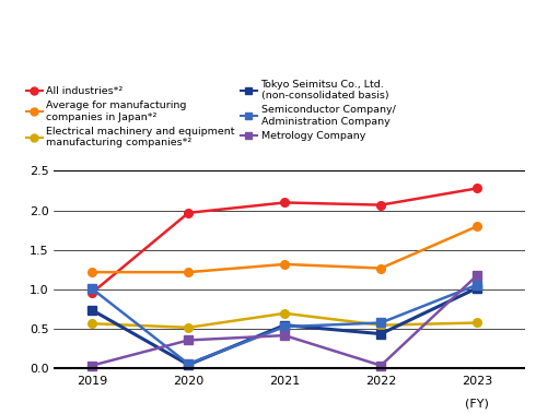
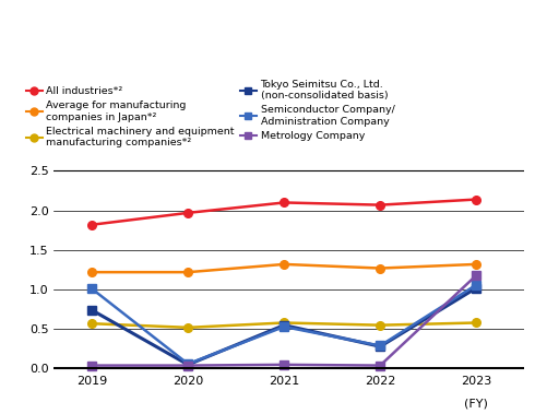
All industries*²/2019: 0.96 -> 1.82
Metrology Company/2020: 0.36 -> 0.04
Electrical machinery and equipment manufacturing companies*²/2021: 0.70 -> 0.58
Metrology Company/2021: 0.42 -> 0.05
Tokyo Seimitsu Co., Ltd. (non-consolidated basis)/2022: 0.44 -> 0.28
Semiconductor Company/ Administration Company/2022: 0.58 -> 0.29
All industries*²/2023: 2.28 -> 2.14
Average for manufacturing companies in Japan*²/2023: 1.80 -> 1.32
